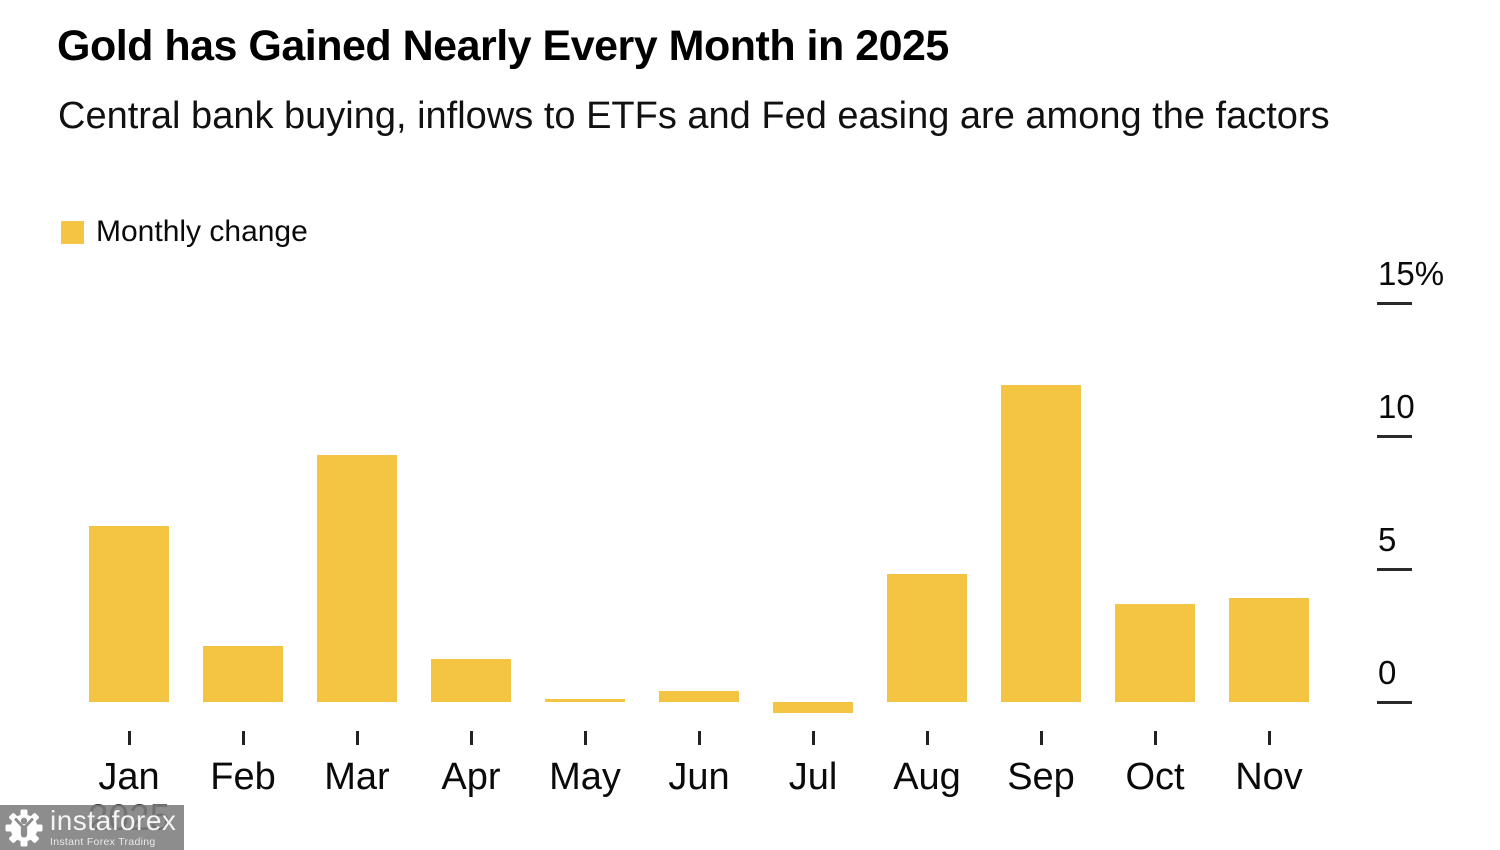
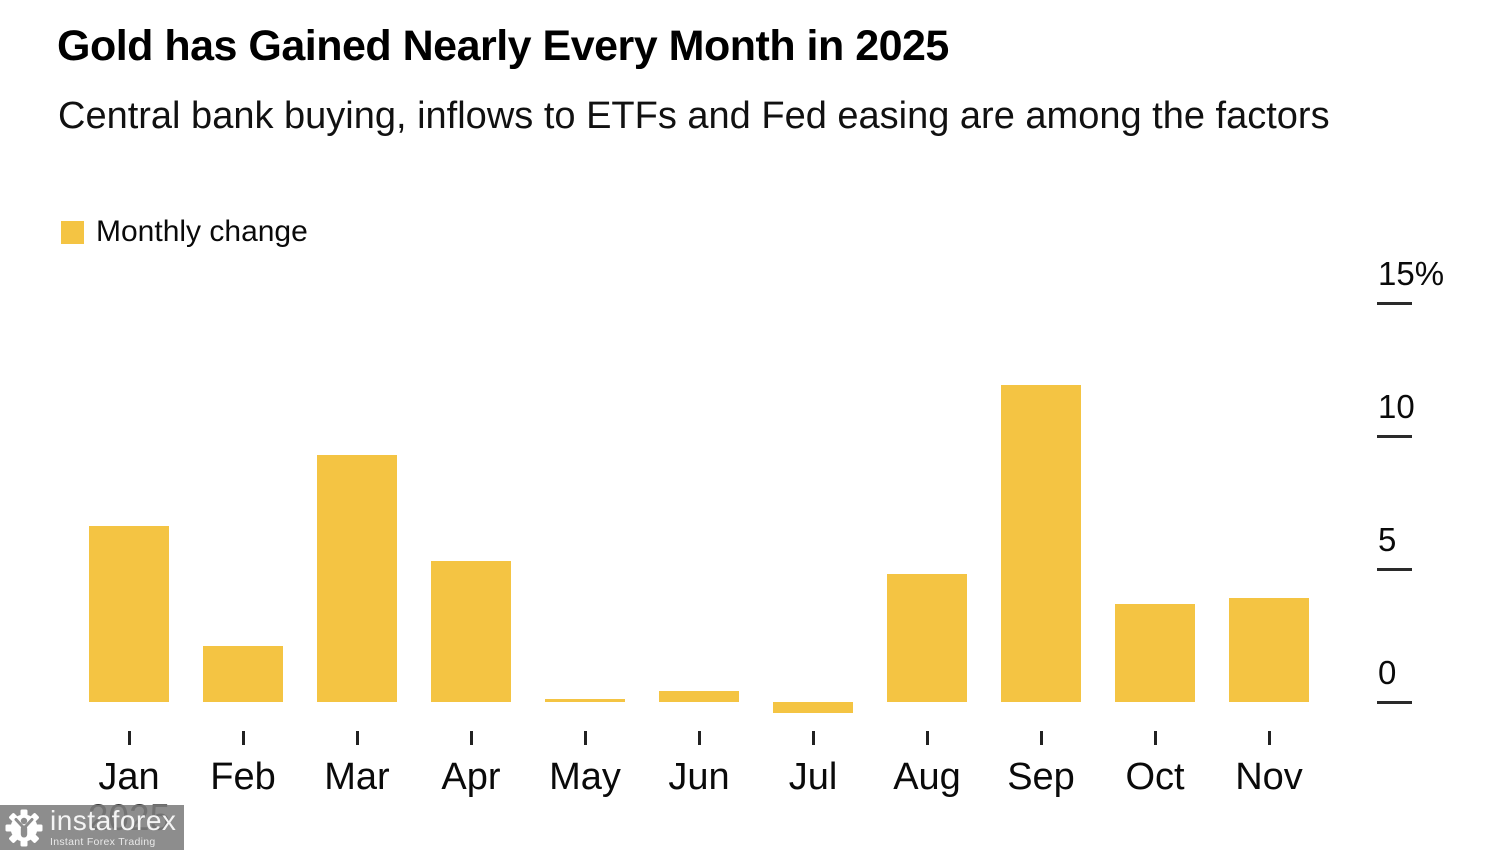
Apr: 1.6% -> 5.3%
